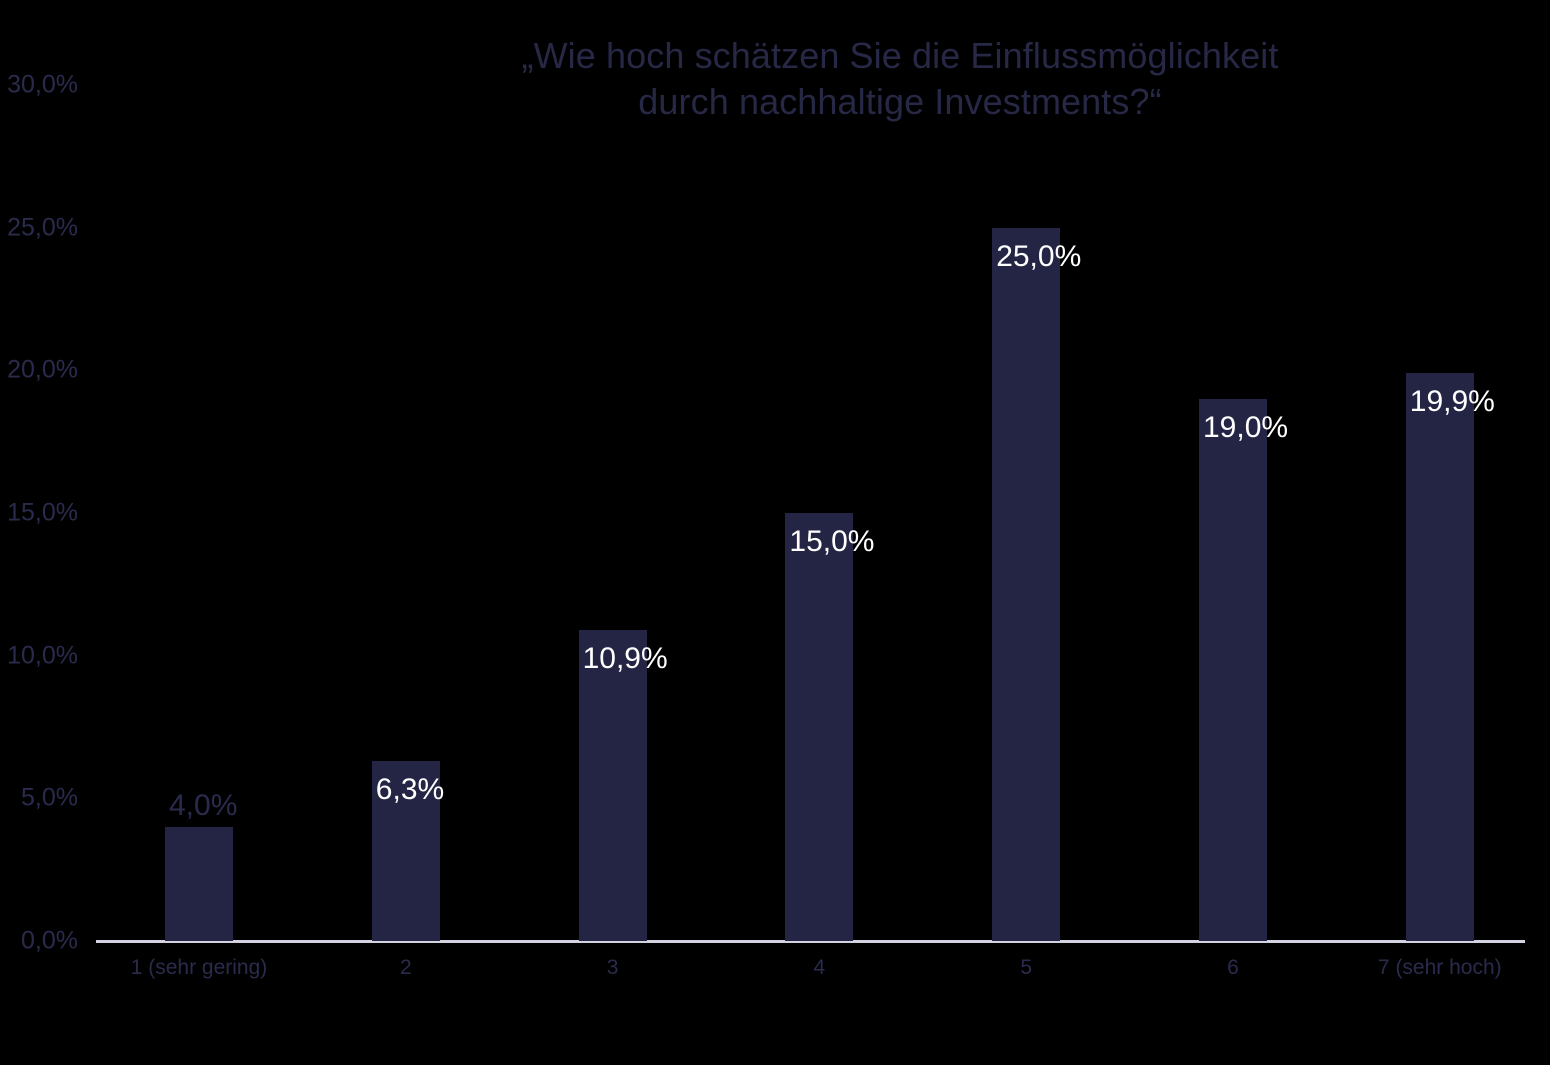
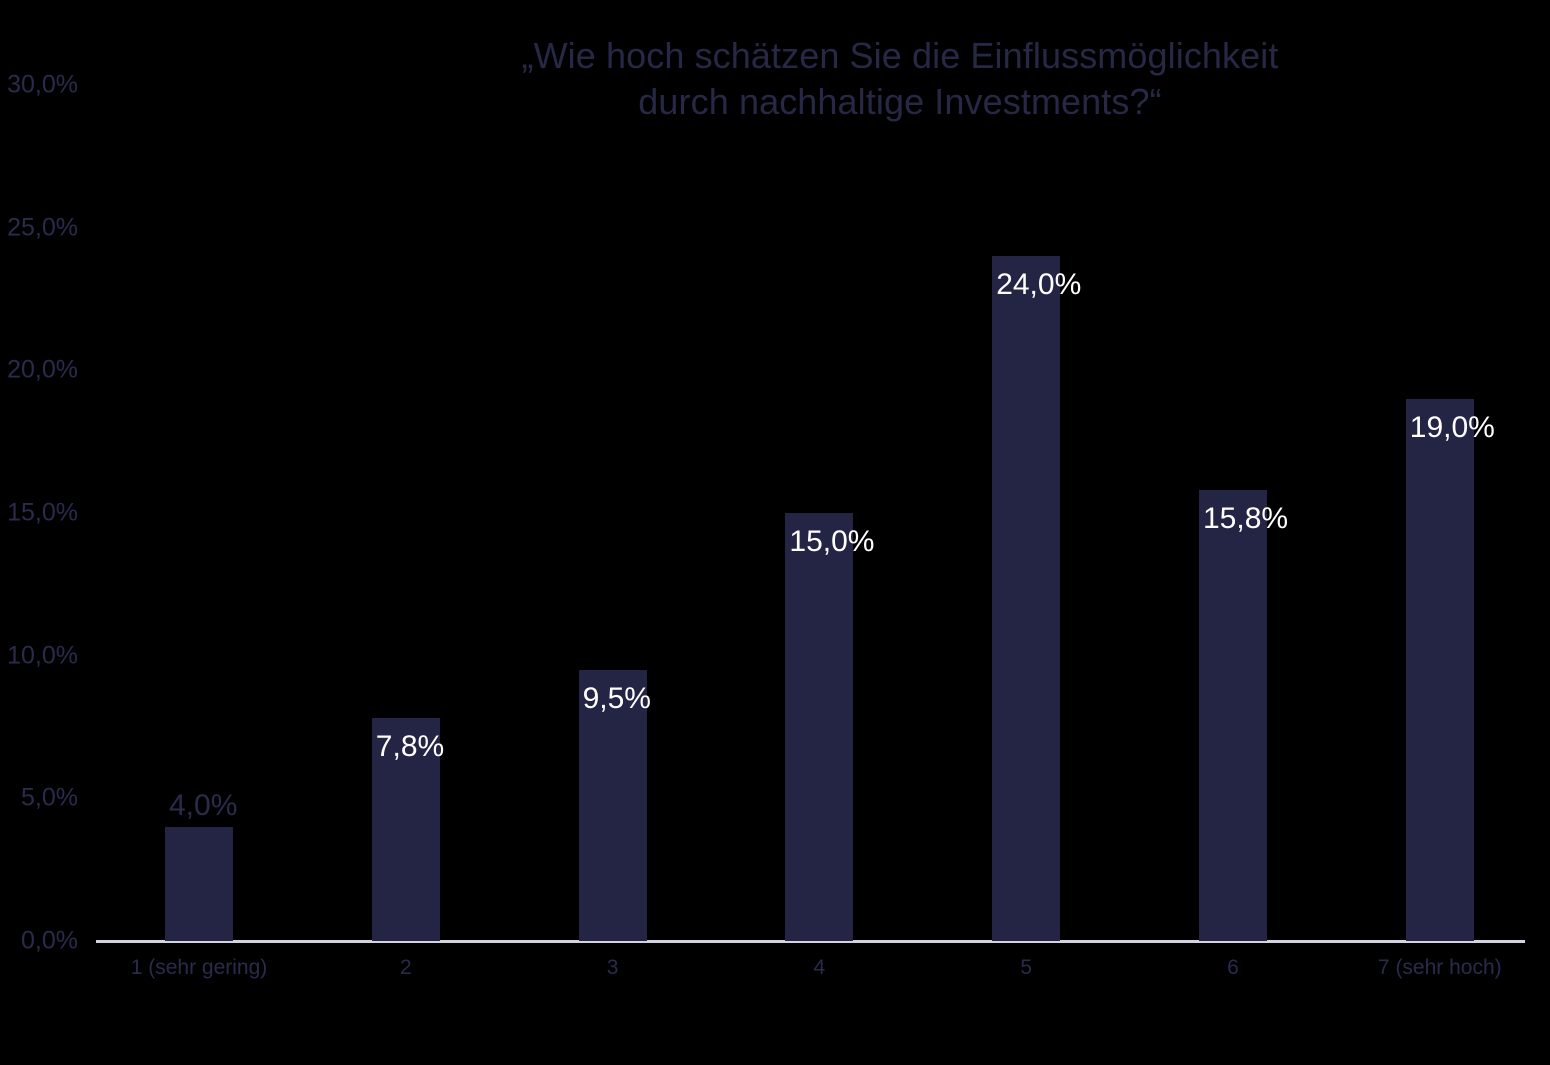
2: 6,3% -> 7,8%
3: 10,9% -> 9,5%
5: 25,0% -> 24,0%
6: 19,0% -> 15,8%
7 (sehr hoch): 19,9% -> 19,0%
